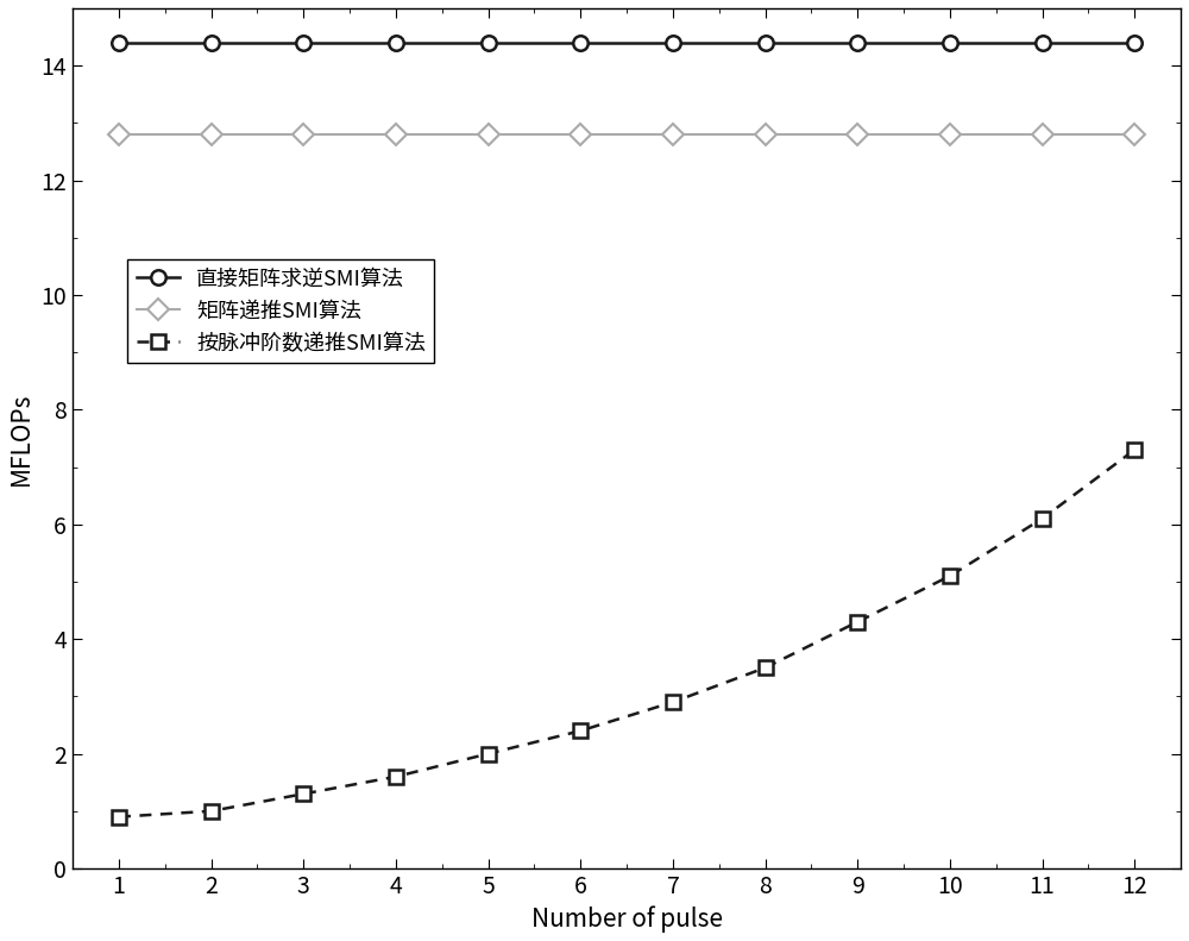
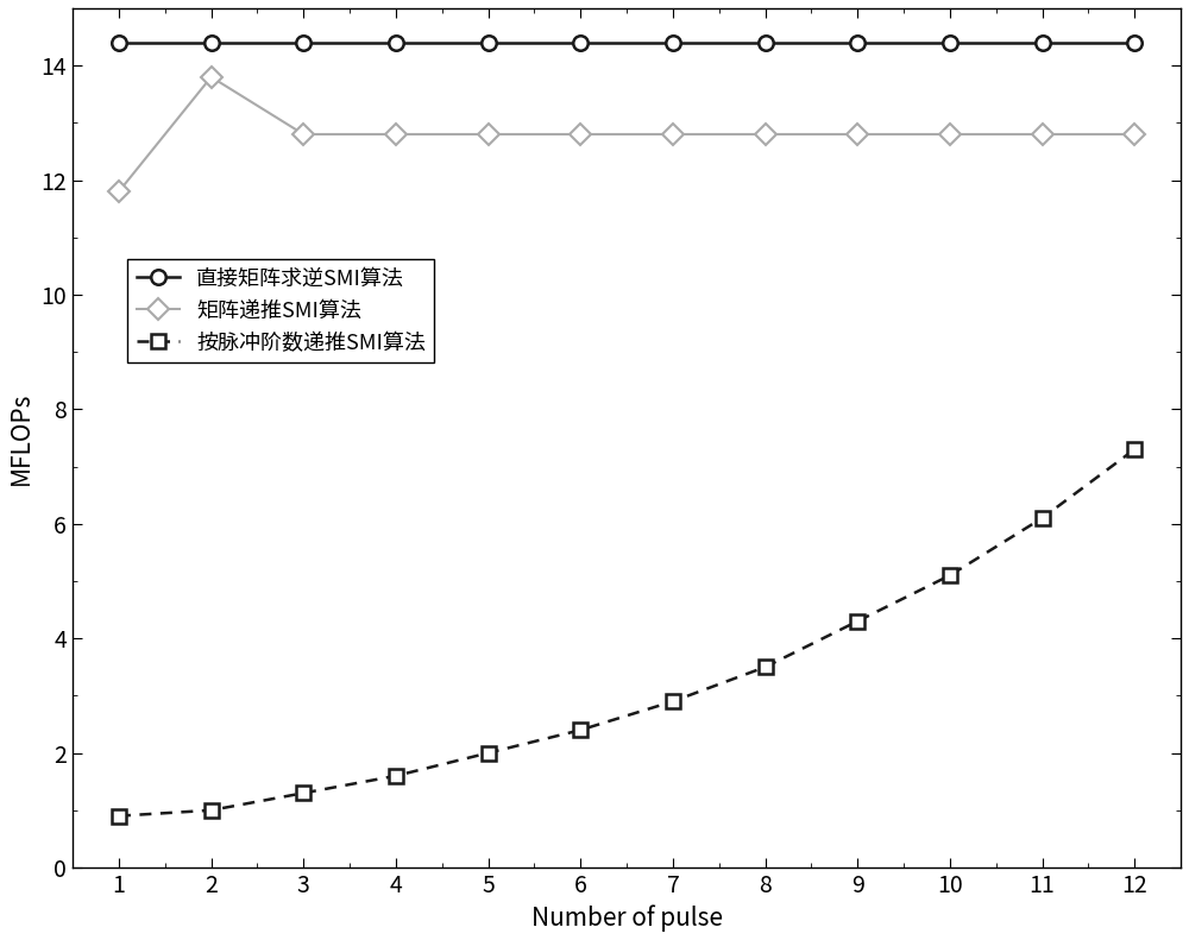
矩阵递推SMI算法/1: 12.8 -> 11.8
矩阵递推SMI算法/2: 12.8 -> 13.8
